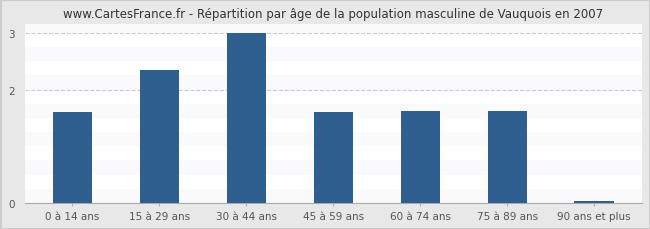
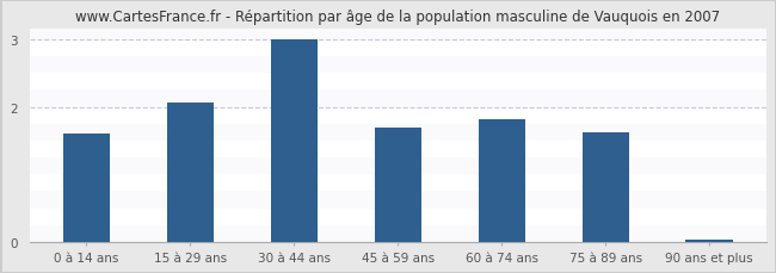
15 à 29 ans: 2.35 -> 2.06
45 à 59 ans: 1.60 -> 1.70
60 à 74 ans: 1.62 -> 1.82
